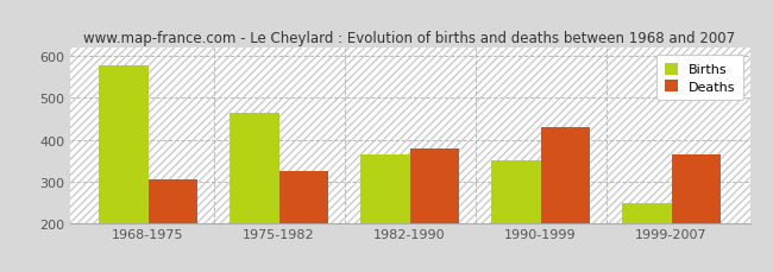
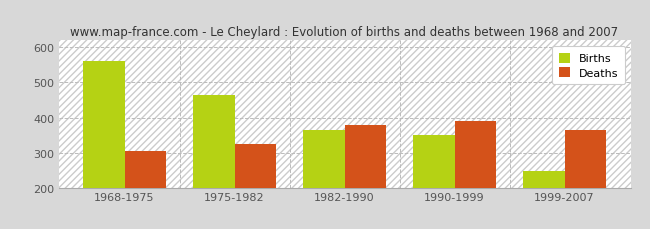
Births/1968-1975: 578 -> 560
Deaths/1990-1999: 430 -> 390
